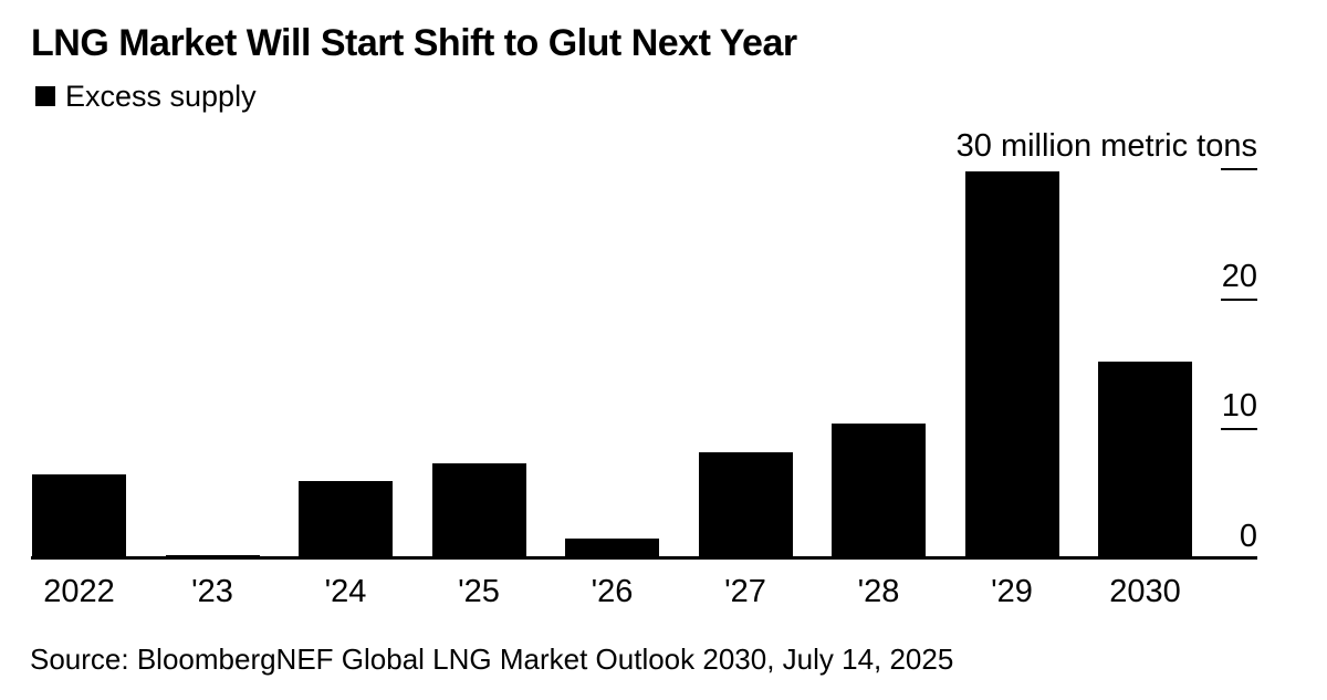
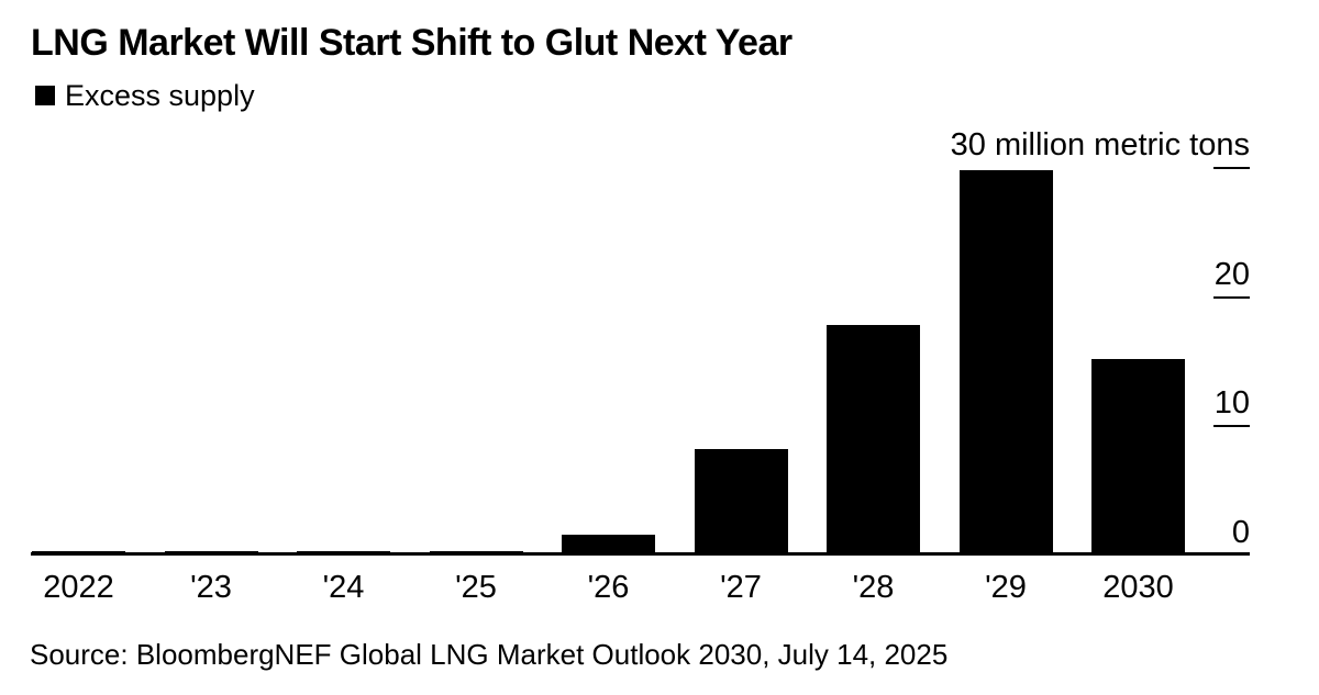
2022: 6.5 -> 0.3
'24: 6.0 -> 0.3
'25: 7.4 -> 0.3
'28: 10.4 -> 17.8
